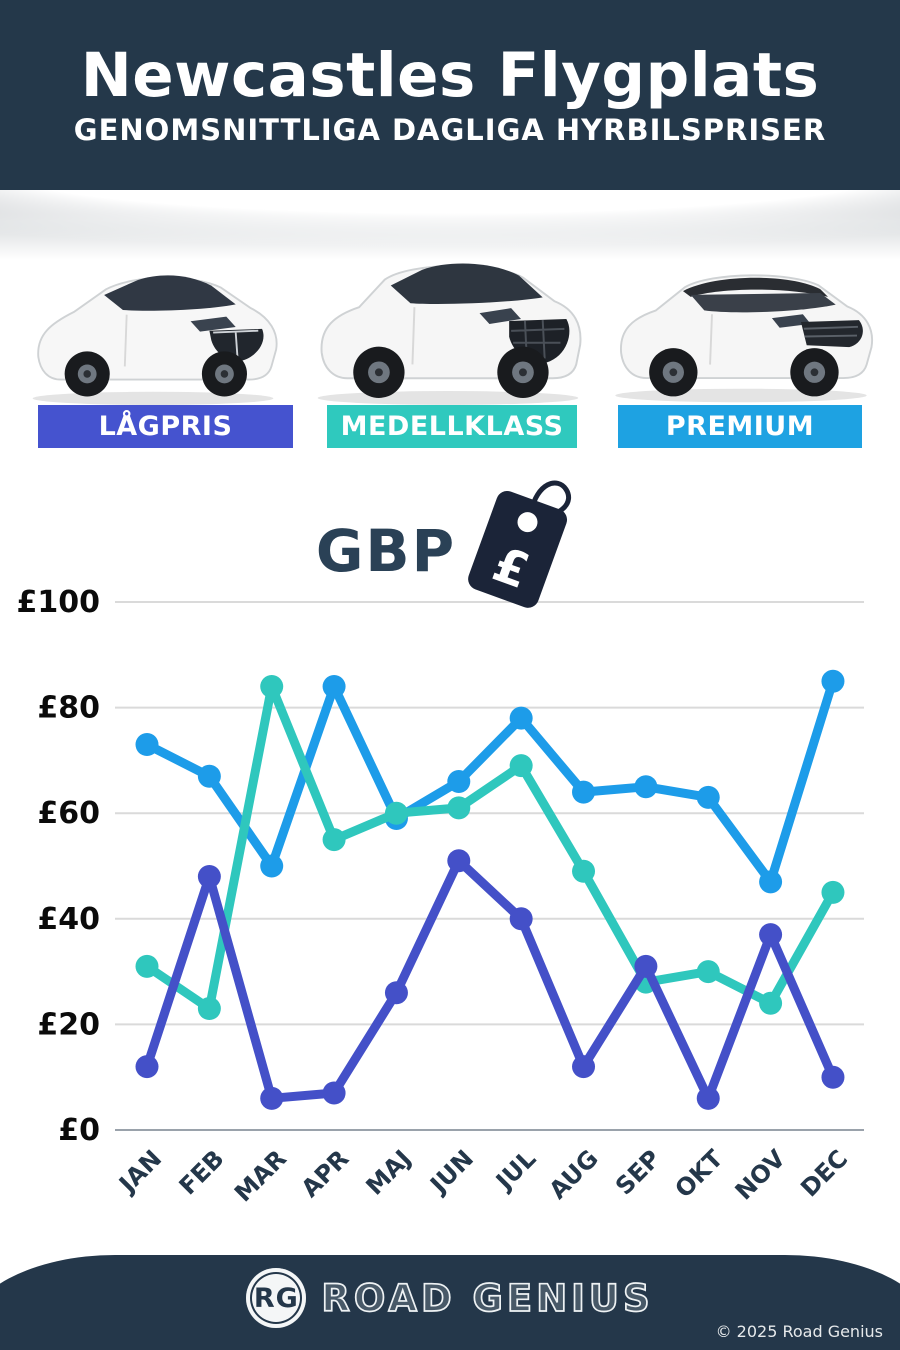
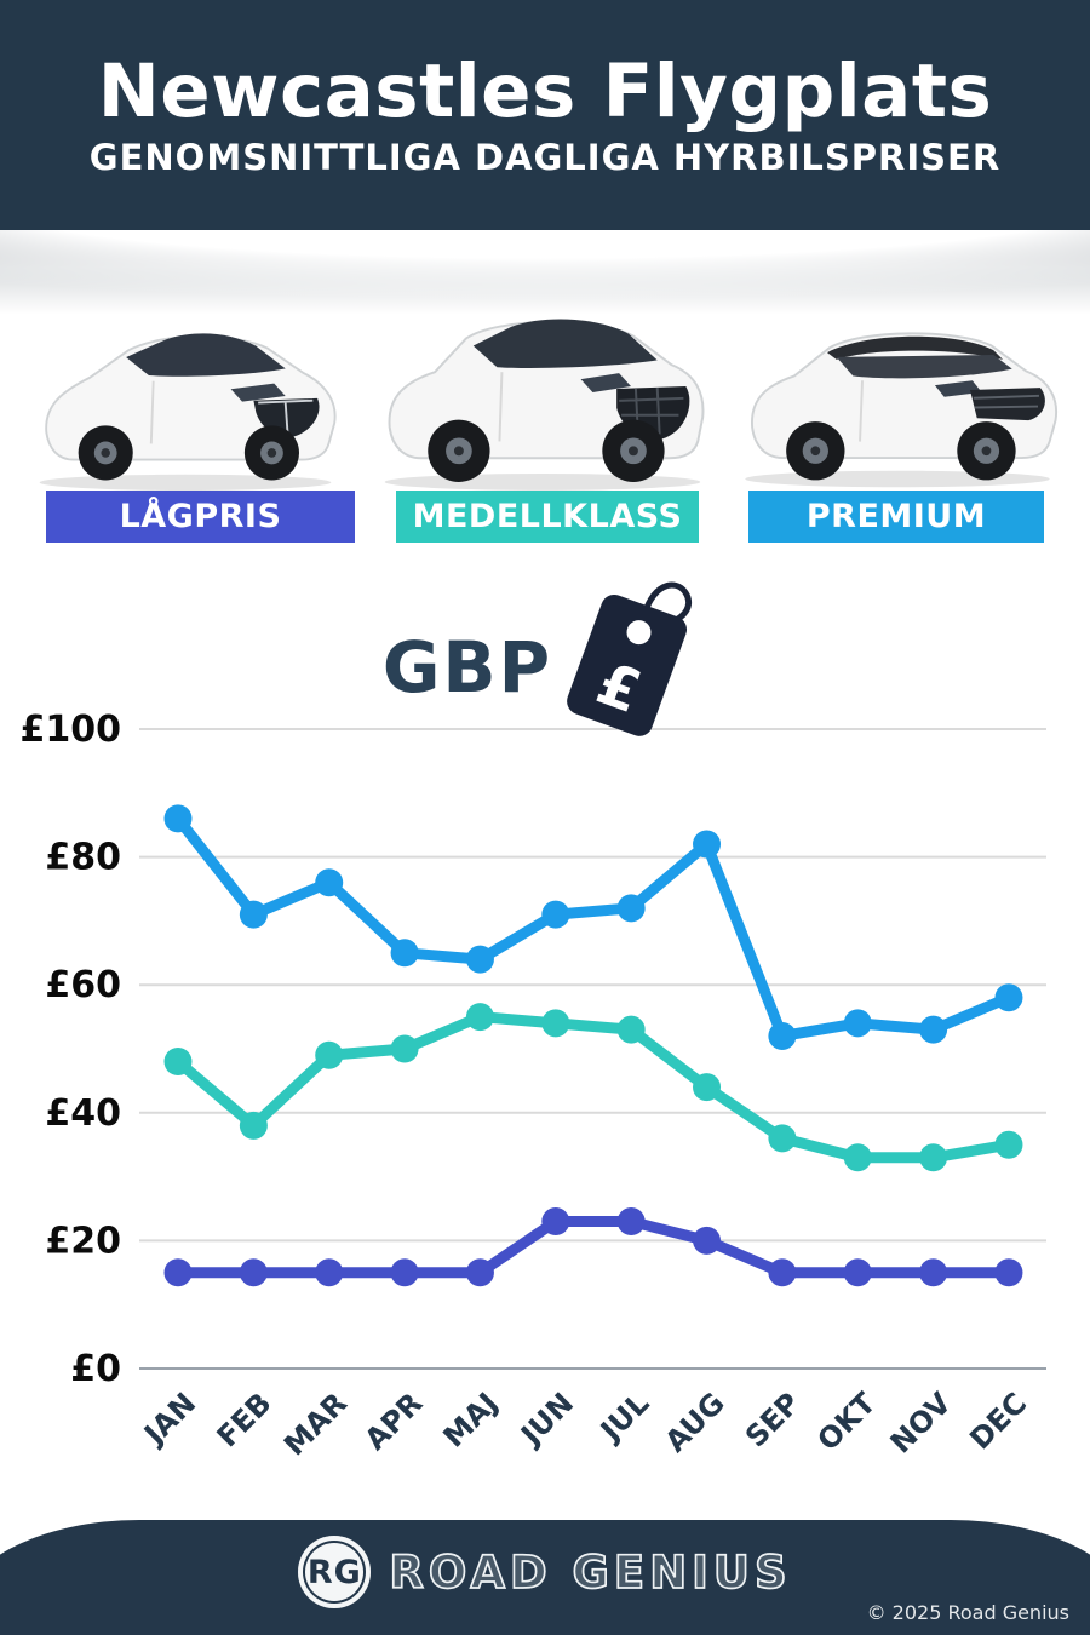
PREMIUM/JAN: £73 -> £86
MEDELLKLASS/JAN: £31 -> £48
LÅGPRIS/JAN: £12 -> £15
PREMIUM/FEB: £67 -> £71
MEDELLKLASS/FEB: £23 -> £38
LÅGPRIS/FEB: £48 -> £15
PREMIUM/MAR: £50 -> £76
MEDELLKLASS/MAR: £84 -> £49
LÅGPRIS/MAR: £6 -> £15
PREMIUM/APR: £84 -> £65
MEDELLKLASS/APR: £55 -> £50
LÅGPRIS/APR: £7 -> £15
PREMIUM/MAJ: £59 -> £64
MEDELLKLASS/MAJ: £60 -> £55
LÅGPRIS/MAJ: £26 -> £15
PREMIUM/JUN: £66 -> £71
MEDELLKLASS/JUN: £61 -> £54
LÅGPRIS/JUN: £51 -> £23
PREMIUM/JUL: £78 -> £72
MEDELLKLASS/JUL: £69 -> £53
LÅGPRIS/JUL: £40 -> £23
PREMIUM/AUG: £64 -> £82
MEDELLKLASS/AUG: £49 -> £44
LÅGPRIS/AUG: £12 -> £20
PREMIUM/SEP: £65 -> £52
MEDELLKLASS/SEP: £28 -> £36
LÅGPRIS/SEP: £31 -> £15
PREMIUM/OKT: £63 -> £54
MEDELLKLASS/OKT: £30 -> £33
LÅGPRIS/OKT: £6 -> £15
PREMIUM/NOV: £47 -> £53
MEDELLKLASS/NOV: £24 -> £33
LÅGPRIS/NOV: £37 -> £15
PREMIUM/DEC: £85 -> £58
MEDELLKLASS/DEC: £45 -> £35
LÅGPRIS/DEC: £10 -> £15
